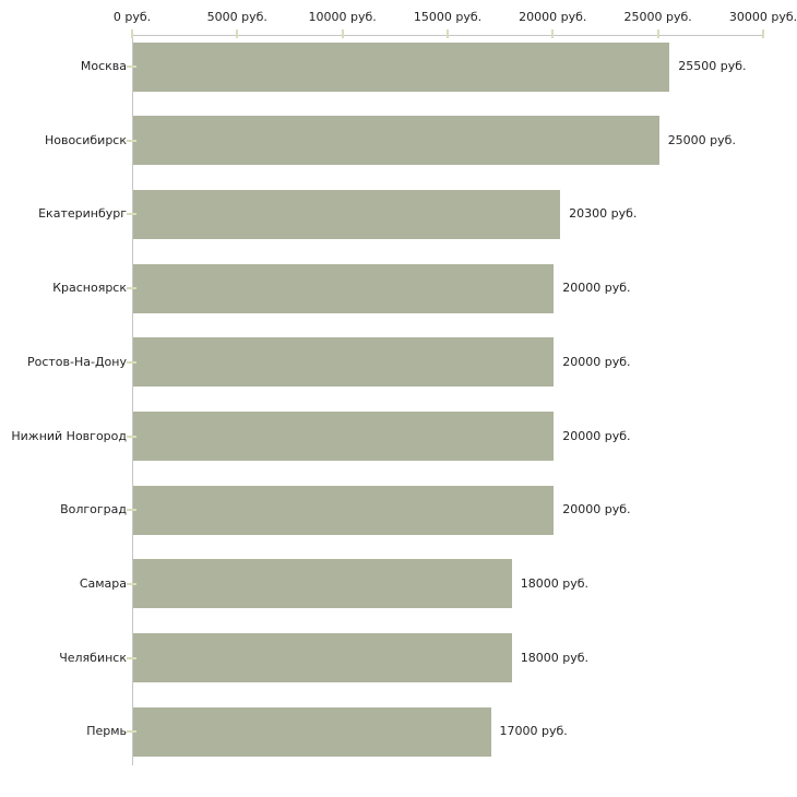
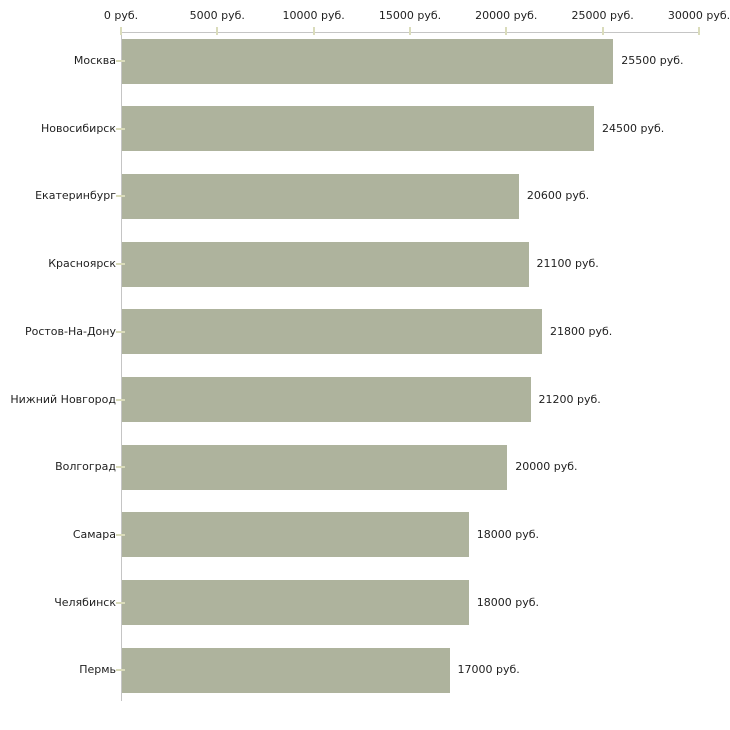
Новосибирск: 25000 -> 24500
Екатеринбург: 20300 -> 20600
Красноярск: 20000 -> 21100
Ростов-На-Дону: 20000 -> 21800
Нижний Новгород: 20000 -> 21200
